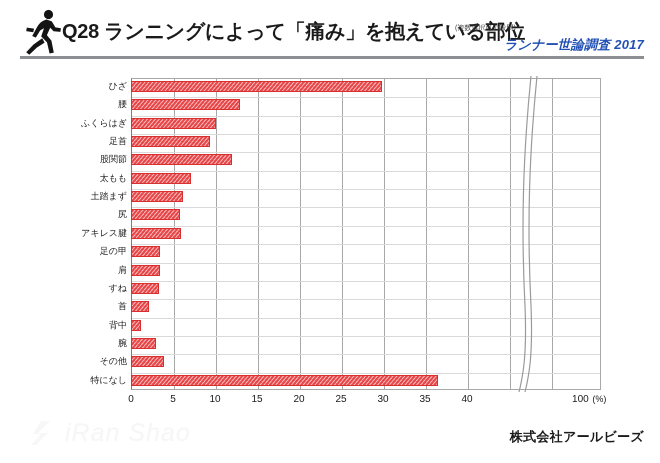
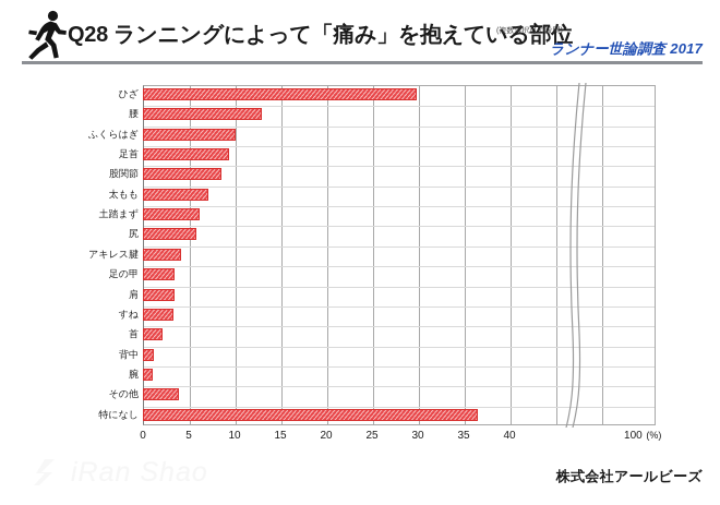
股関節: 12 -> 9
アキレス腱: 6 -> 4
腕: 3 -> 1
